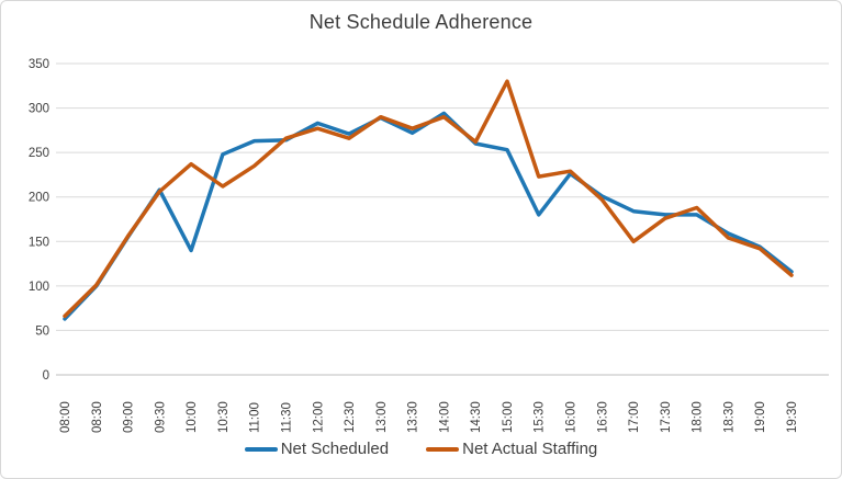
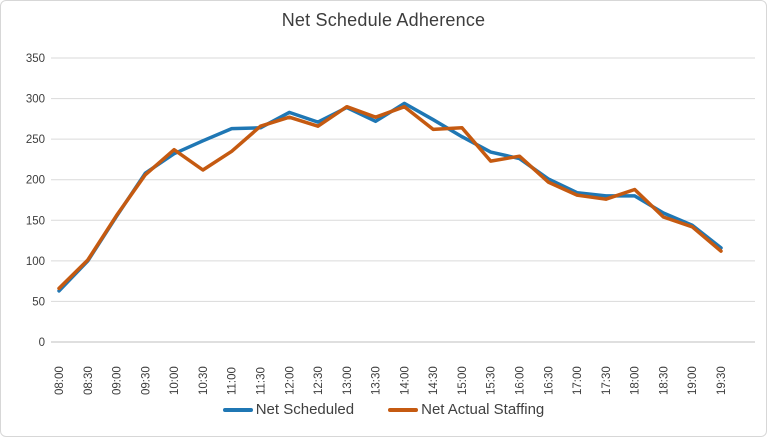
Net Scheduled/10:00: 140 -> 230
Net Scheduled/14:30: 260 -> 270
Net Actual Staffing/15:00: 330 -> 260
Net Scheduled/15:30: 180 -> 230
Net Actual Staffing/17:00: 150 -> 180
